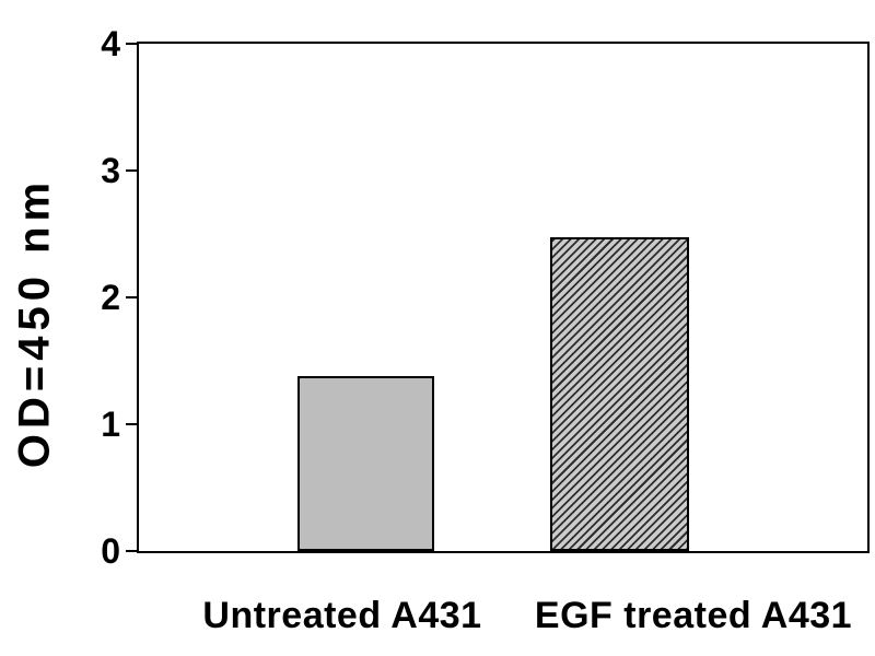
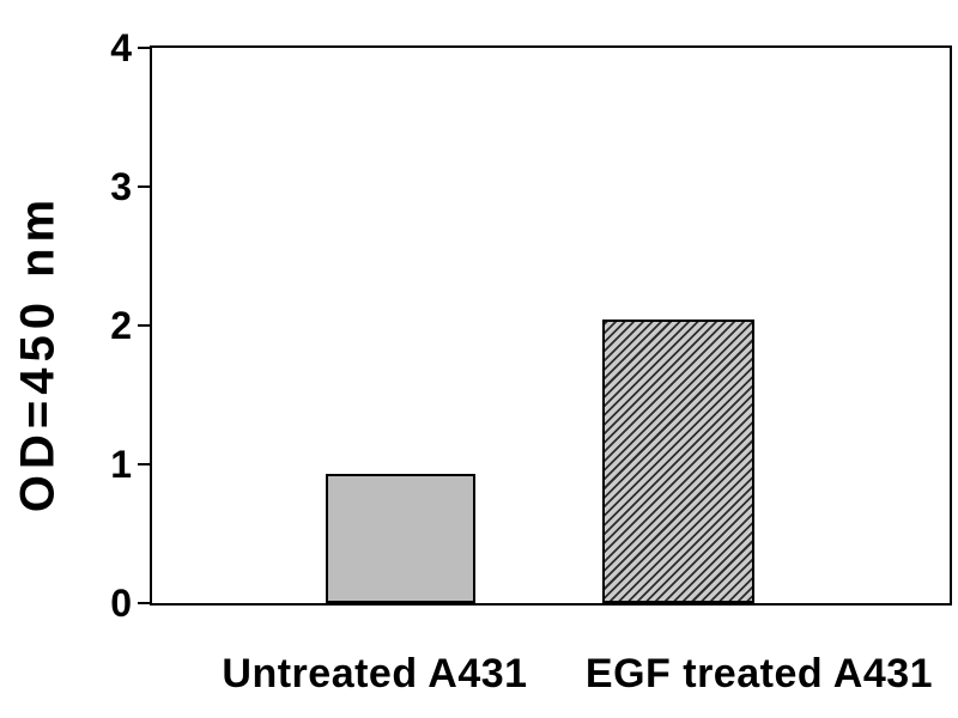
Untreated A431: 1.38 -> 0.93
EGF treated A431: 2.47 -> 2.04
